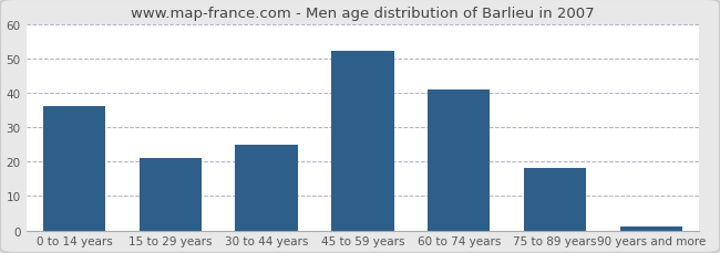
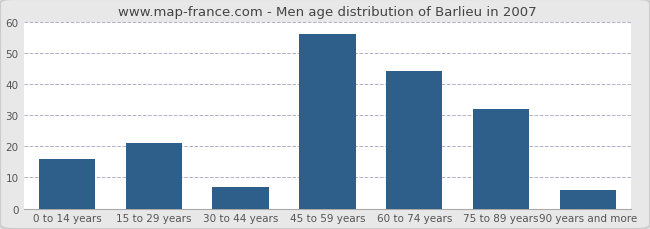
0 to 14 years: 36 -> 16
30 to 44 years: 25 -> 7
45 to 59 years: 52 -> 56
60 to 74 years: 41 -> 44
75 to 89 years: 18 -> 32
90 years and more: 1 -> 6
